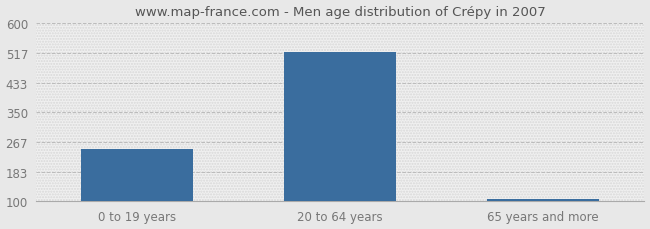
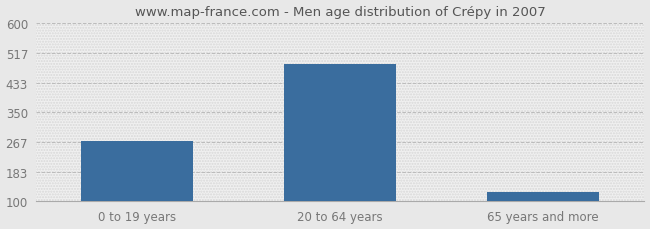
0 to 19 years: 247 -> 270
20 to 64 years: 519 -> 485
65 years and more: 107 -> 125
